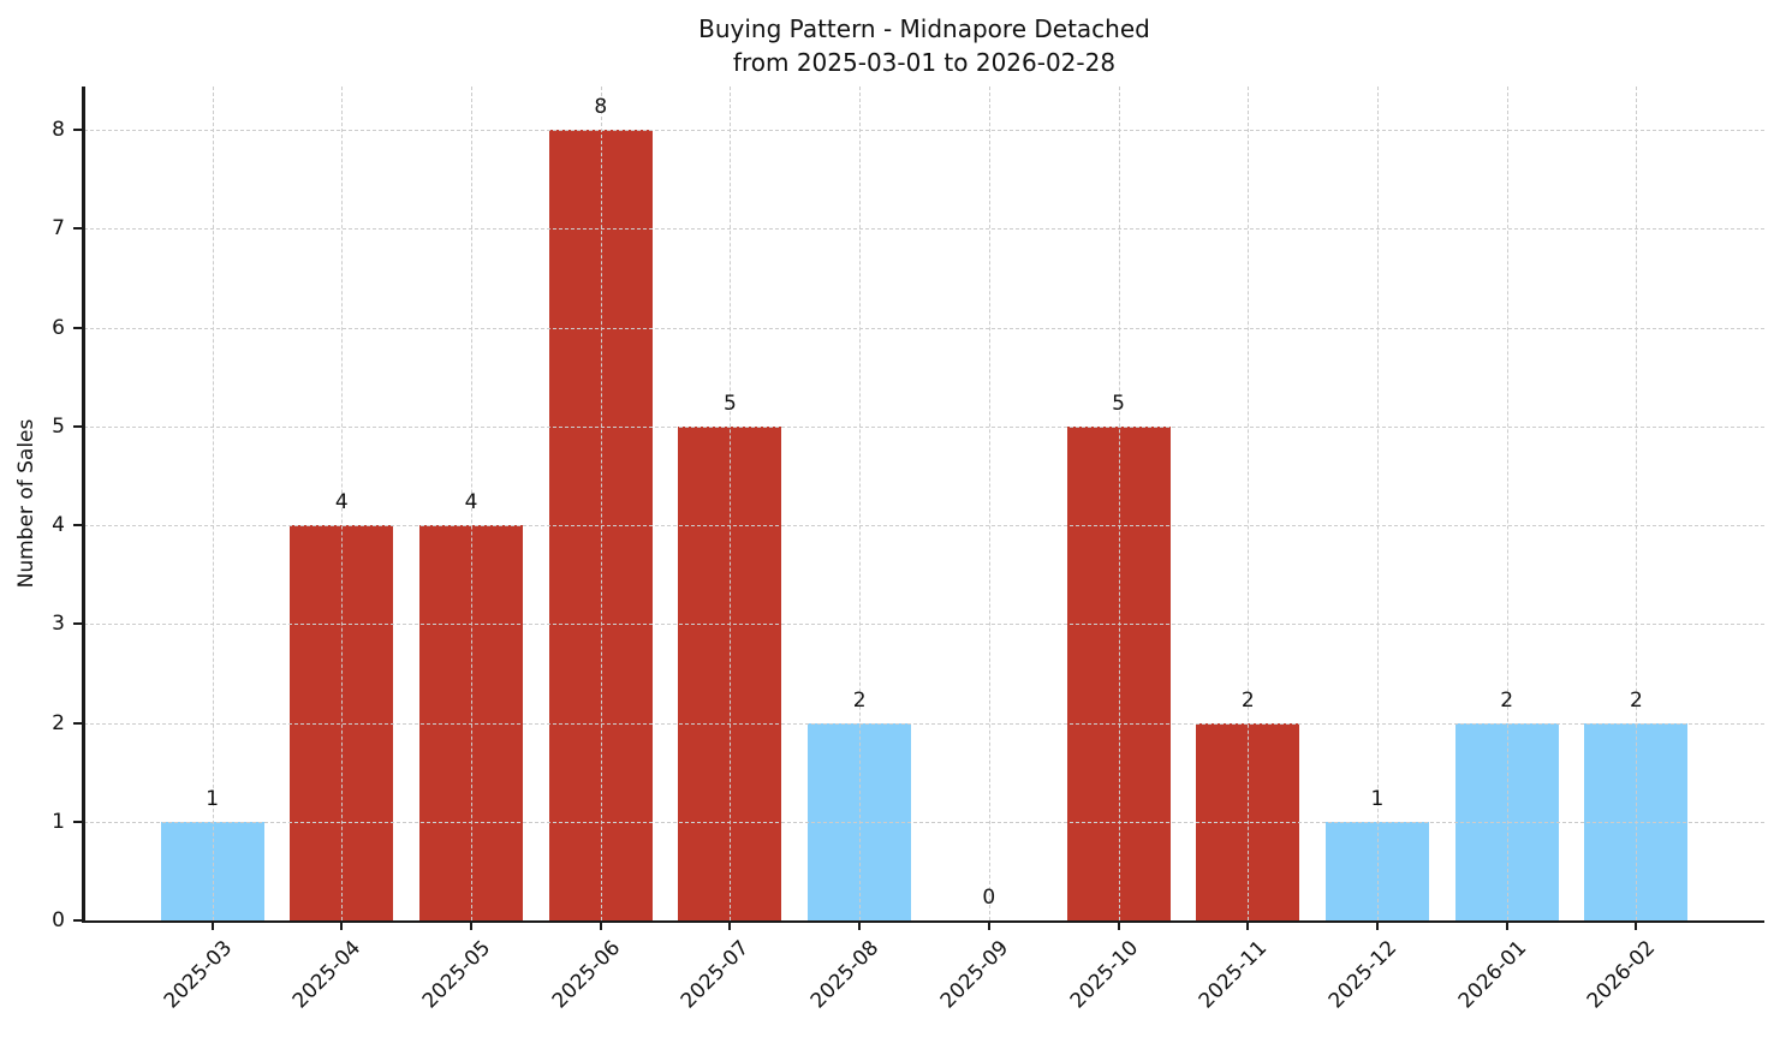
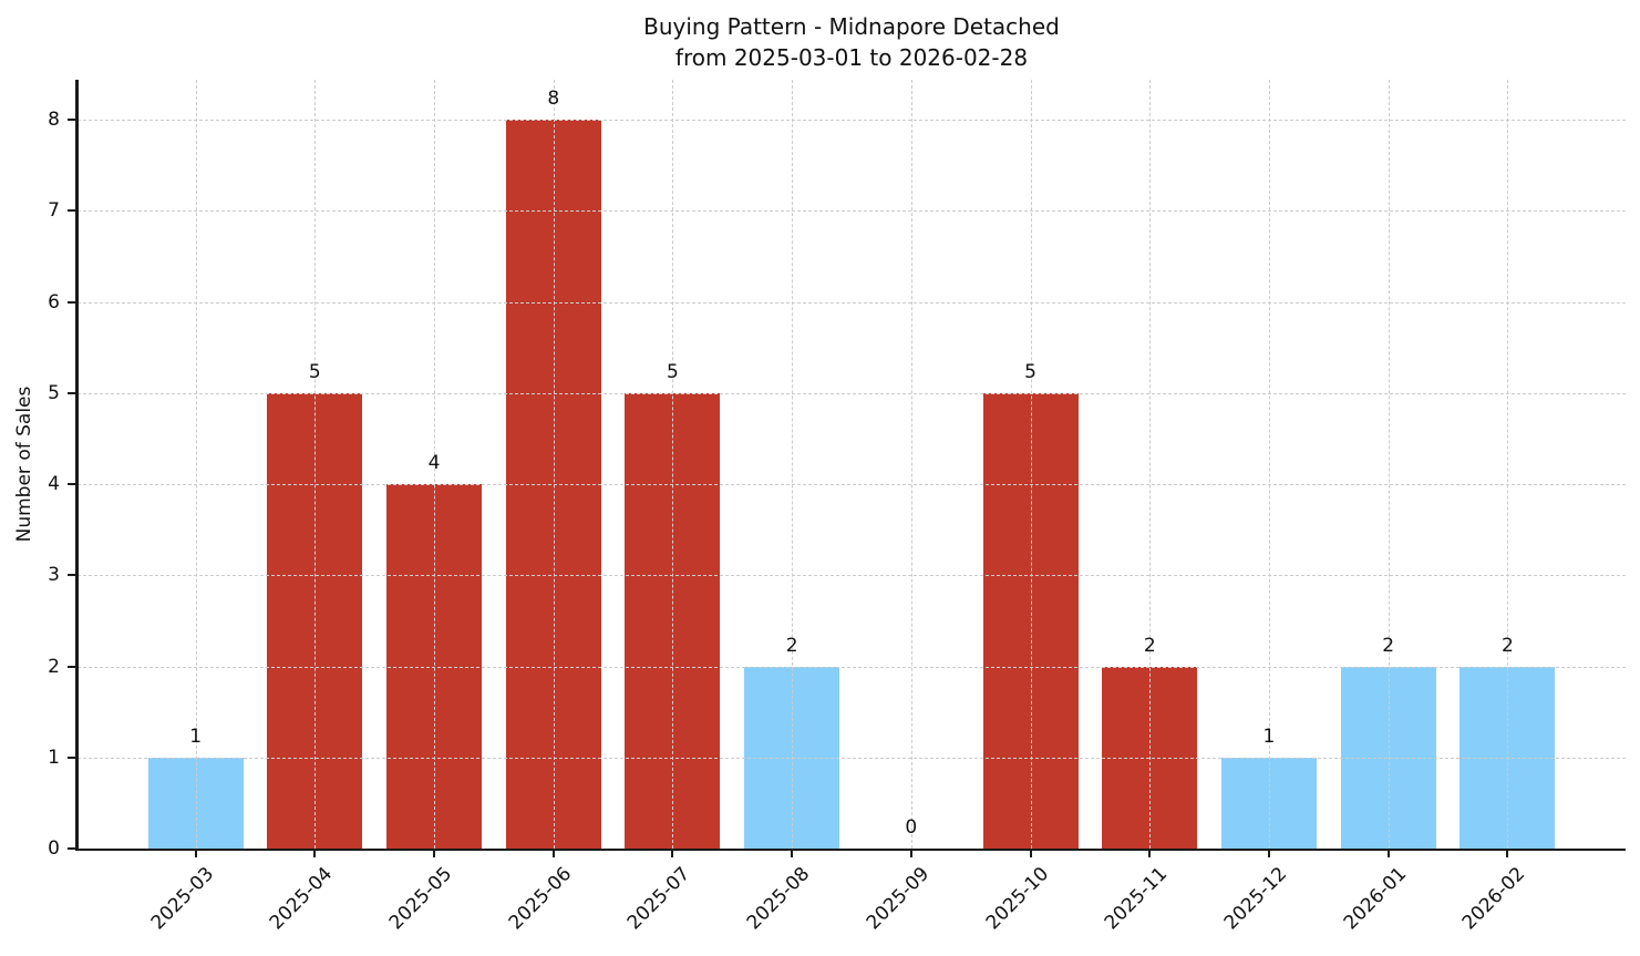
2025-04: 4 -> 5
